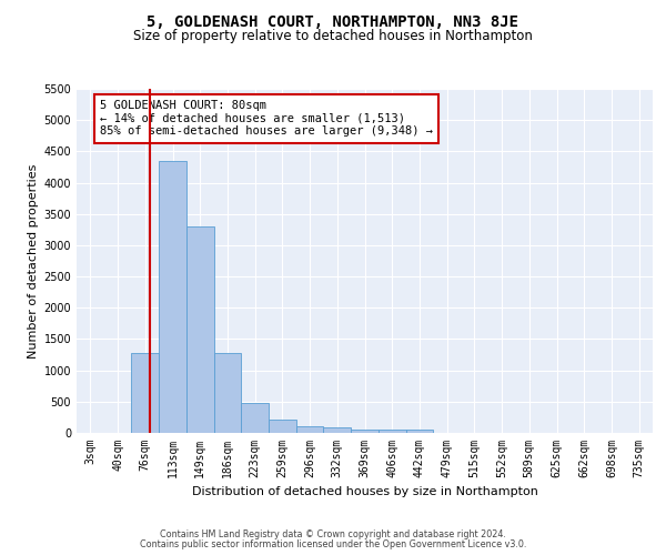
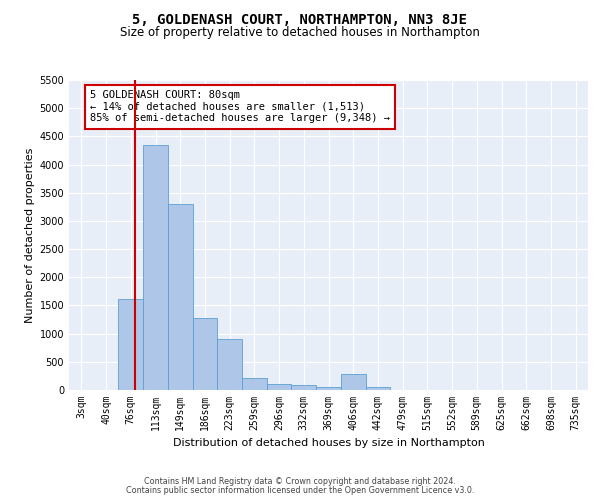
76sqm: 1270 -> 1620
223sqm: 480 -> 900
406sqm: 60 -> 280
